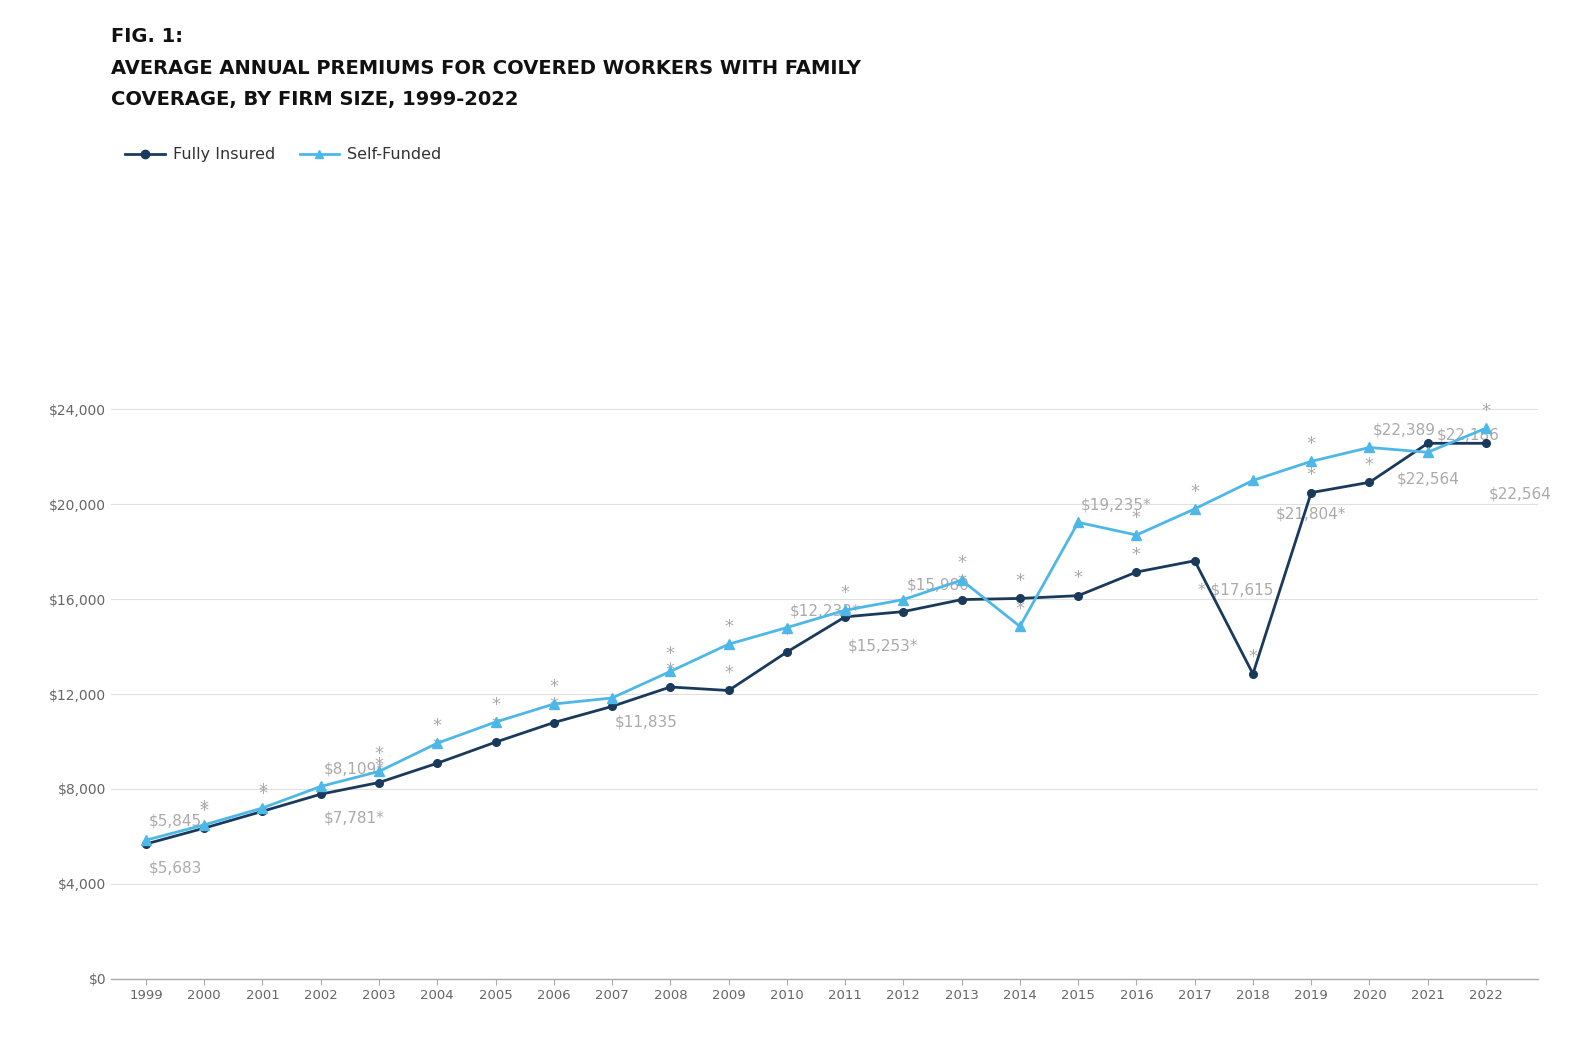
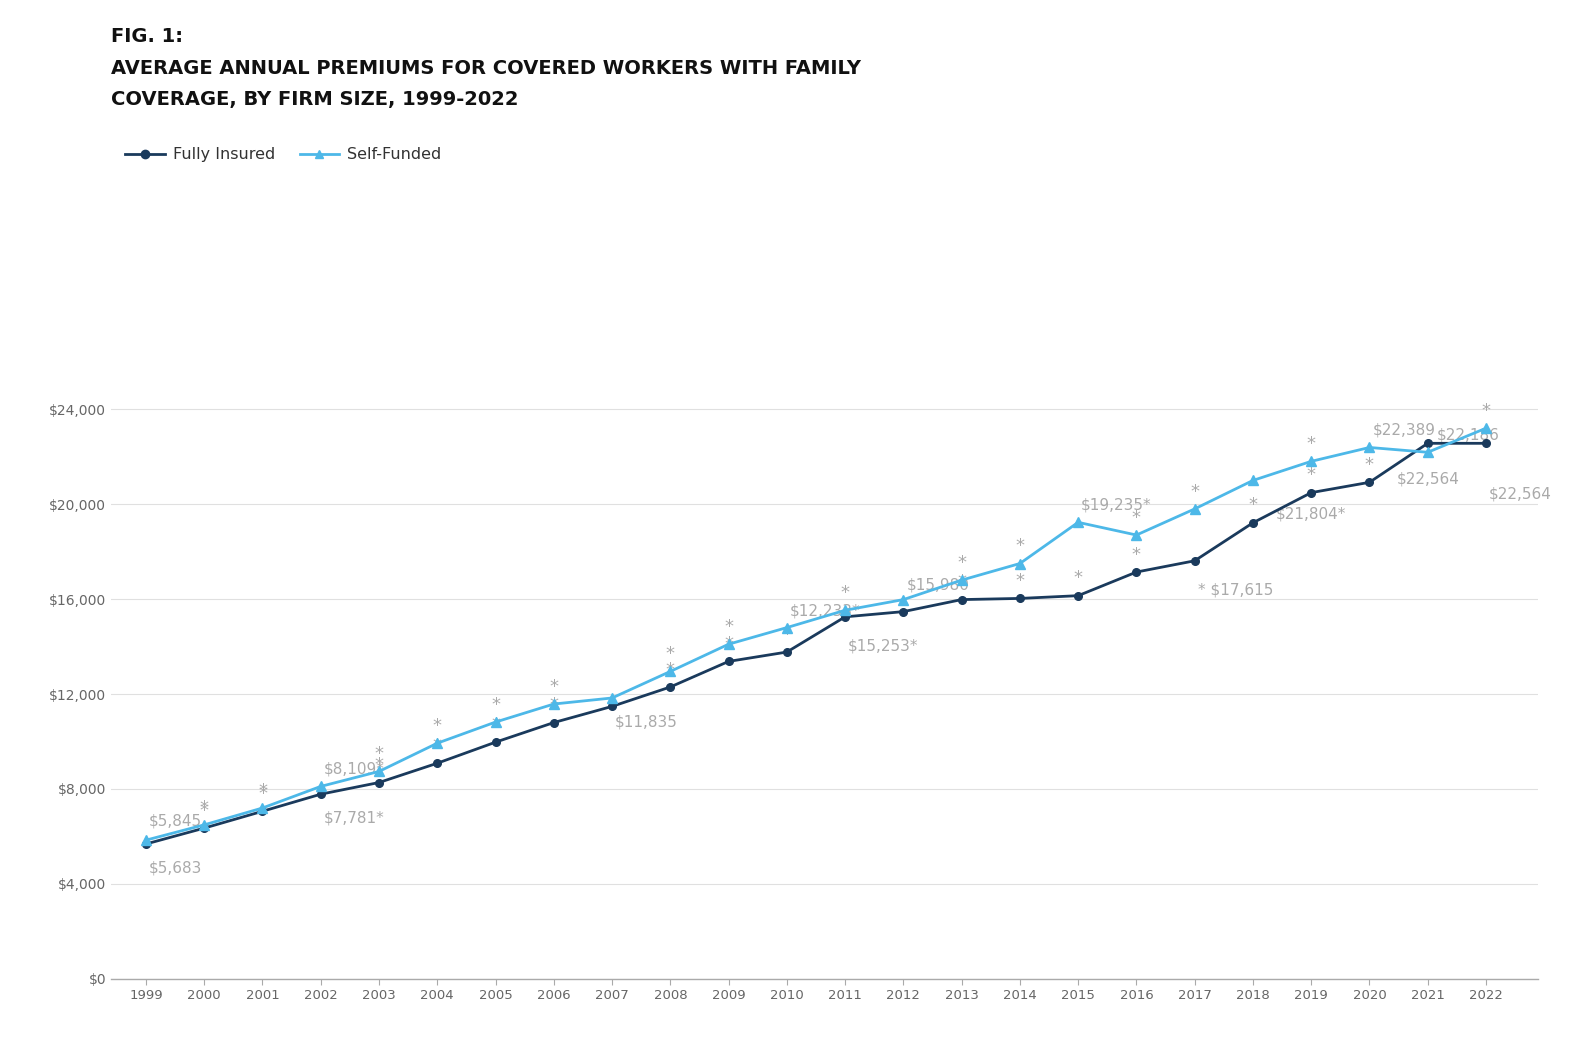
Fully Insured/2009: $12,150 -> $13,380
Self-Funded/2014: $14,850 -> $17,500
Fully Insured/2018: $12,850 -> $19,220
